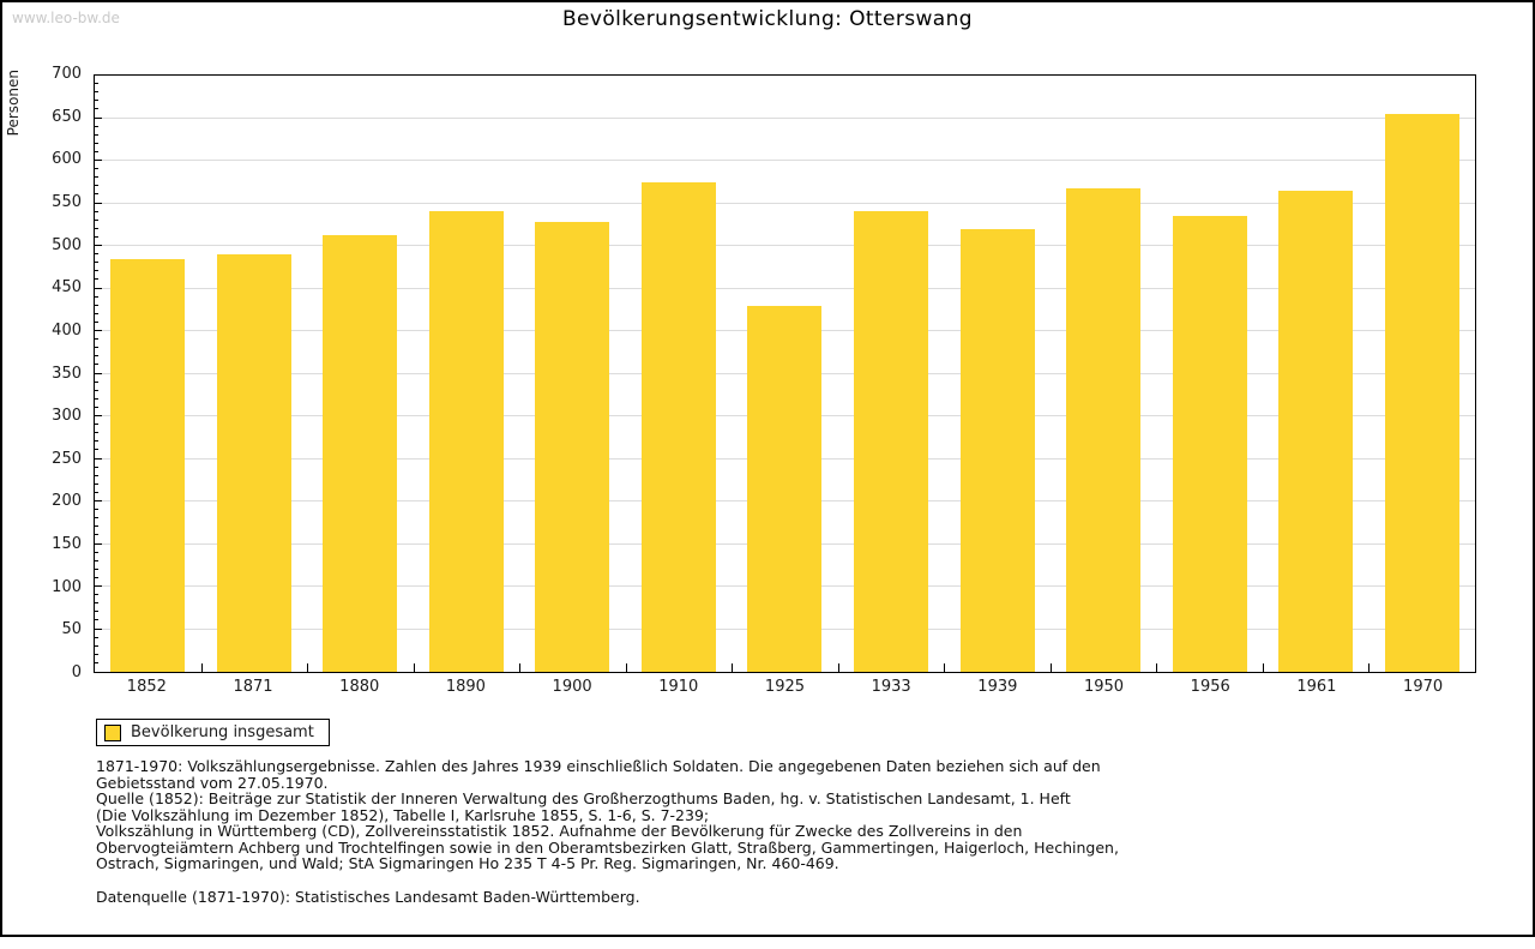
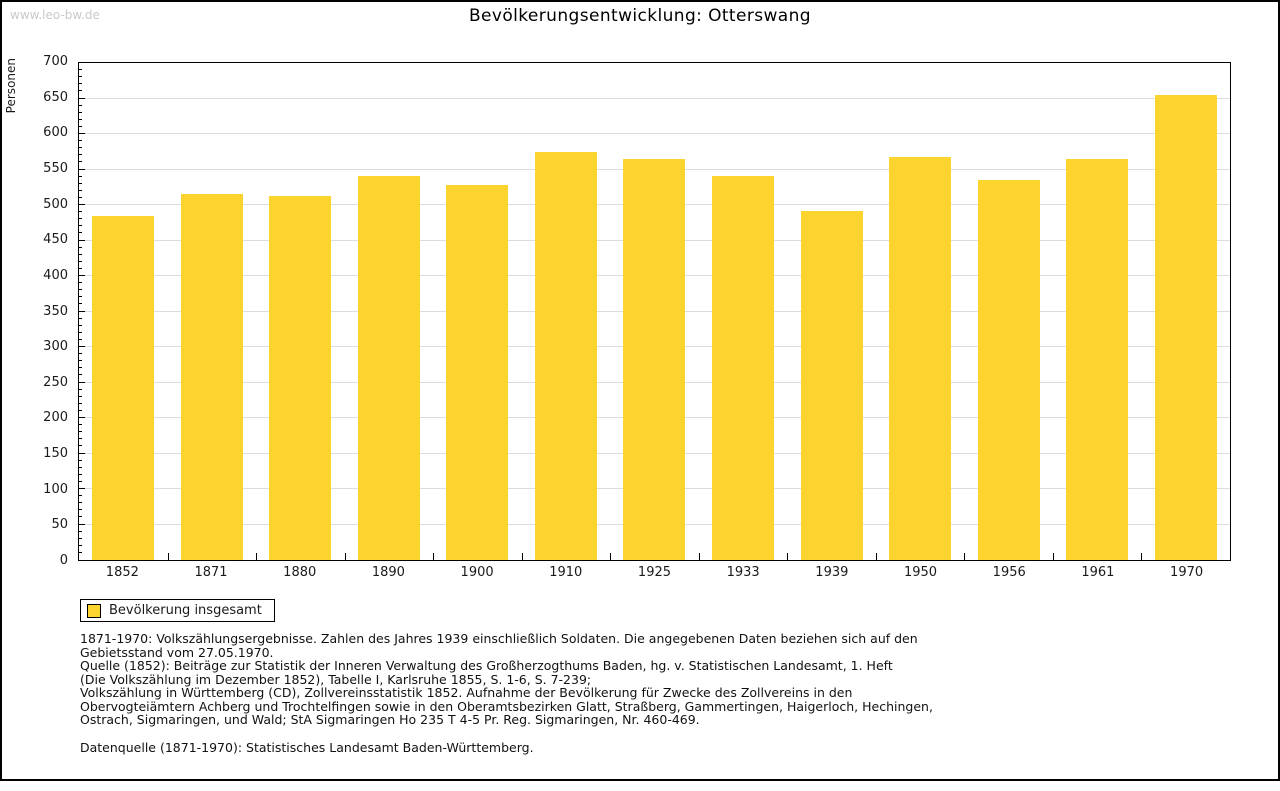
1871: 490 -> 520
1925: 430 -> 560
1939: 520 -> 490
